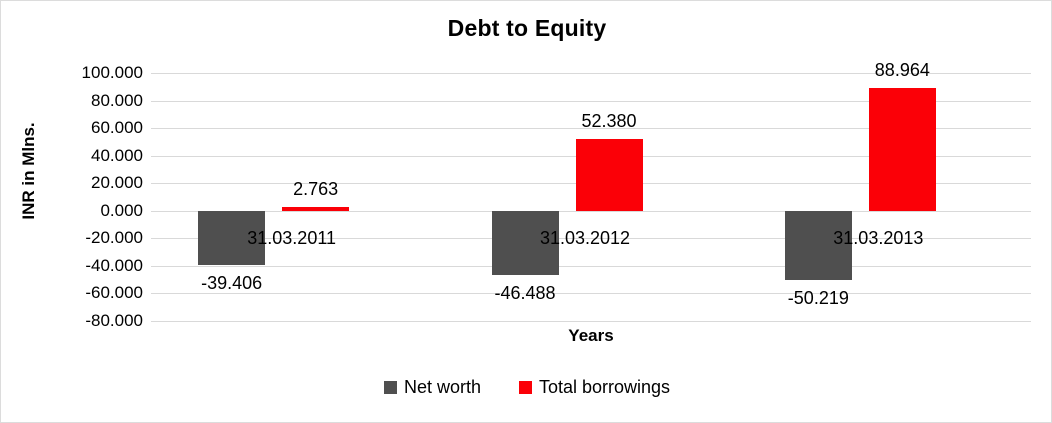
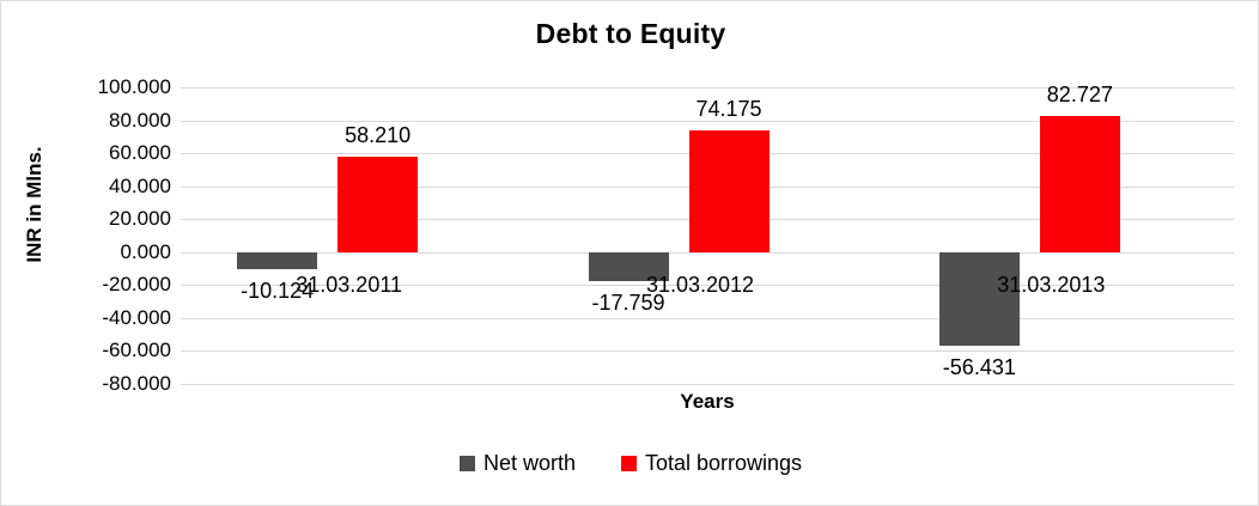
Net worth/31.03.2011: -39.406 -> -10.124
Total borrowings/31.03.2011: 2.763 -> 58.210
Net worth/31.03.2012: -46.488 -> -17.759
Total borrowings/31.03.2012: 52.380 -> 74.175
Net worth/31.03.2013: -50.219 -> -56.431
Total borrowings/31.03.2013: 88.964 -> 82.727
